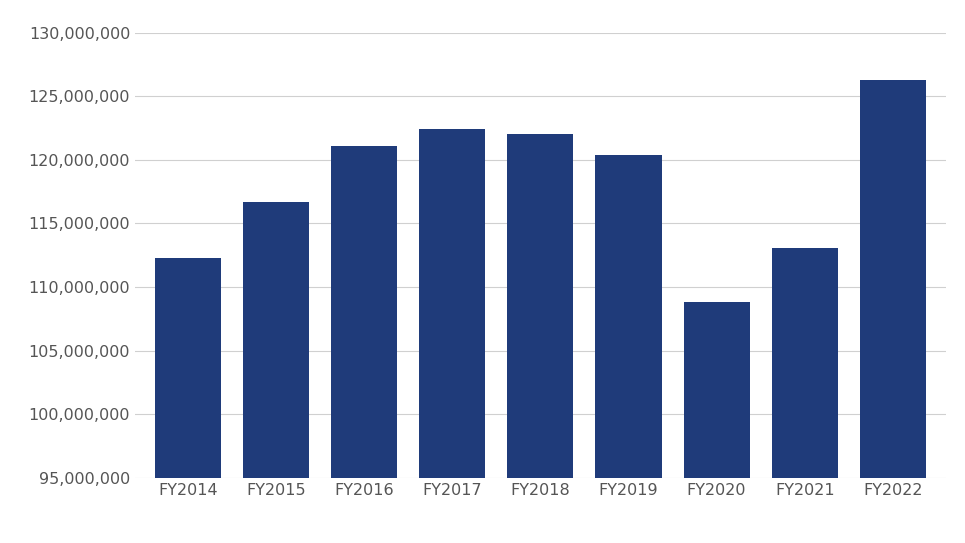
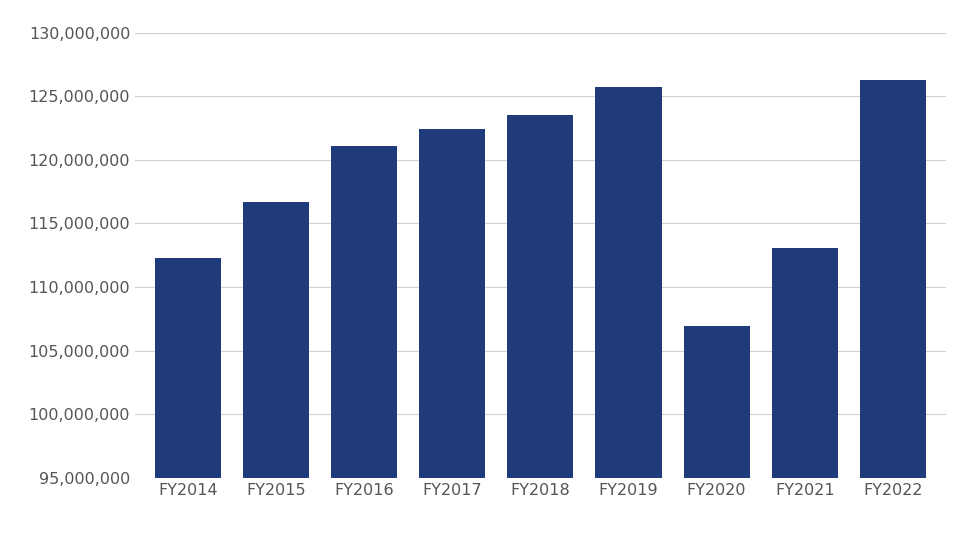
FY2018: 122,000,000 -> 123,500,000
FY2019: 120,400,000 -> 125,700,000
FY2020: 108,800,000 -> 106,900,000
